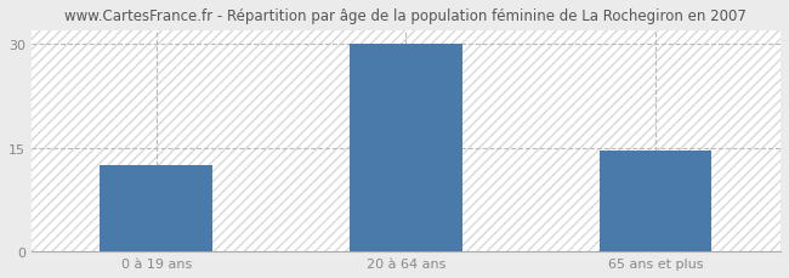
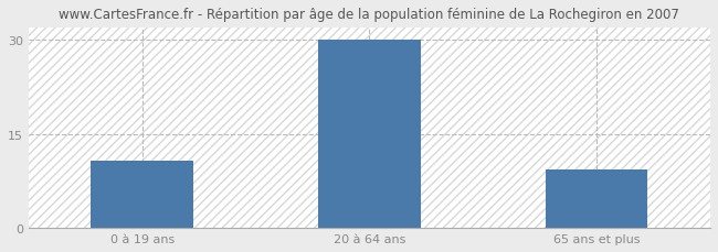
0 à 19 ans: 12.5 -> 10.8
65 ans et plus: 14.5 -> 9.4
